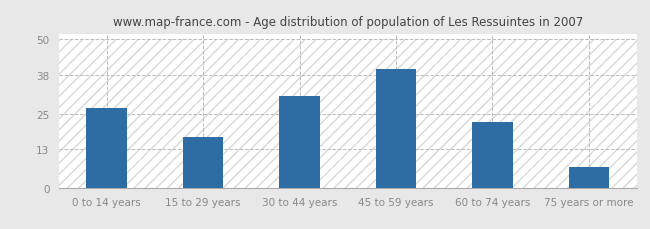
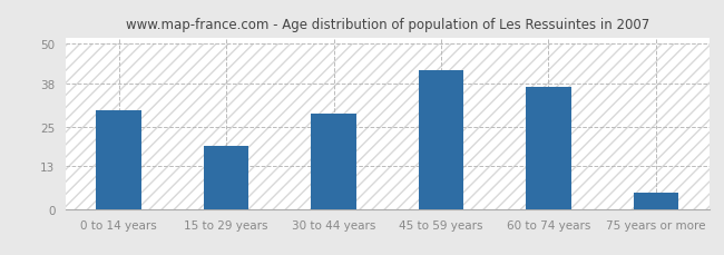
0 to 14 years: 27 -> 30
15 to 29 years: 17 -> 19
30 to 44 years: 31 -> 29
45 to 59 years: 40 -> 42
60 to 74 years: 22 -> 37
75 years or more: 7 -> 5
